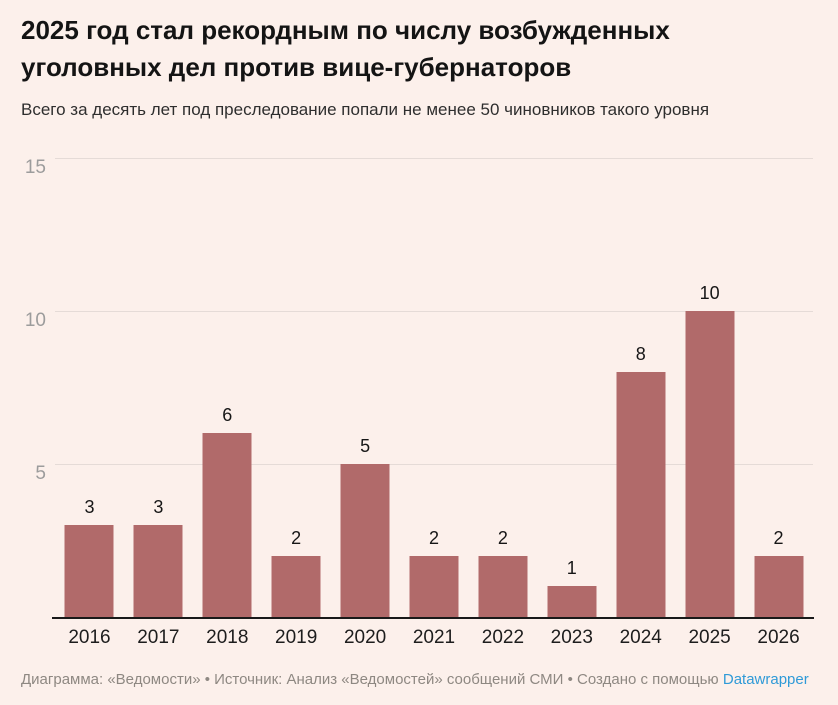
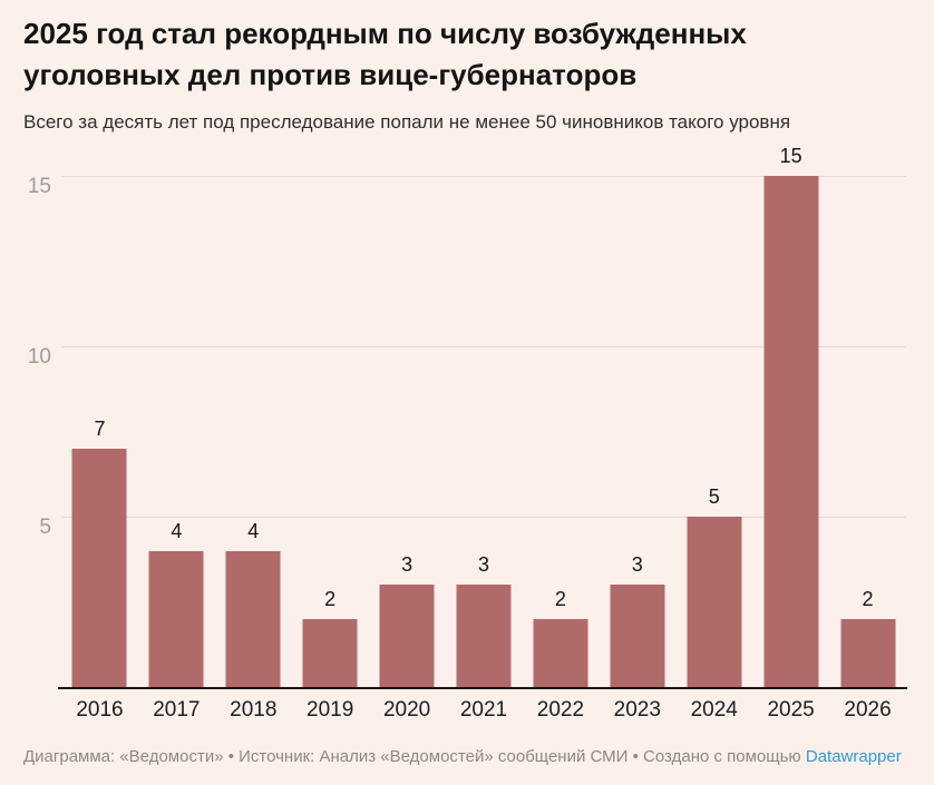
2016: 3 -> 7
2017: 3 -> 4
2018: 6 -> 4
2020: 5 -> 3
2021: 2 -> 3
2023: 1 -> 3
2024: 8 -> 5
2025: 10 -> 15
